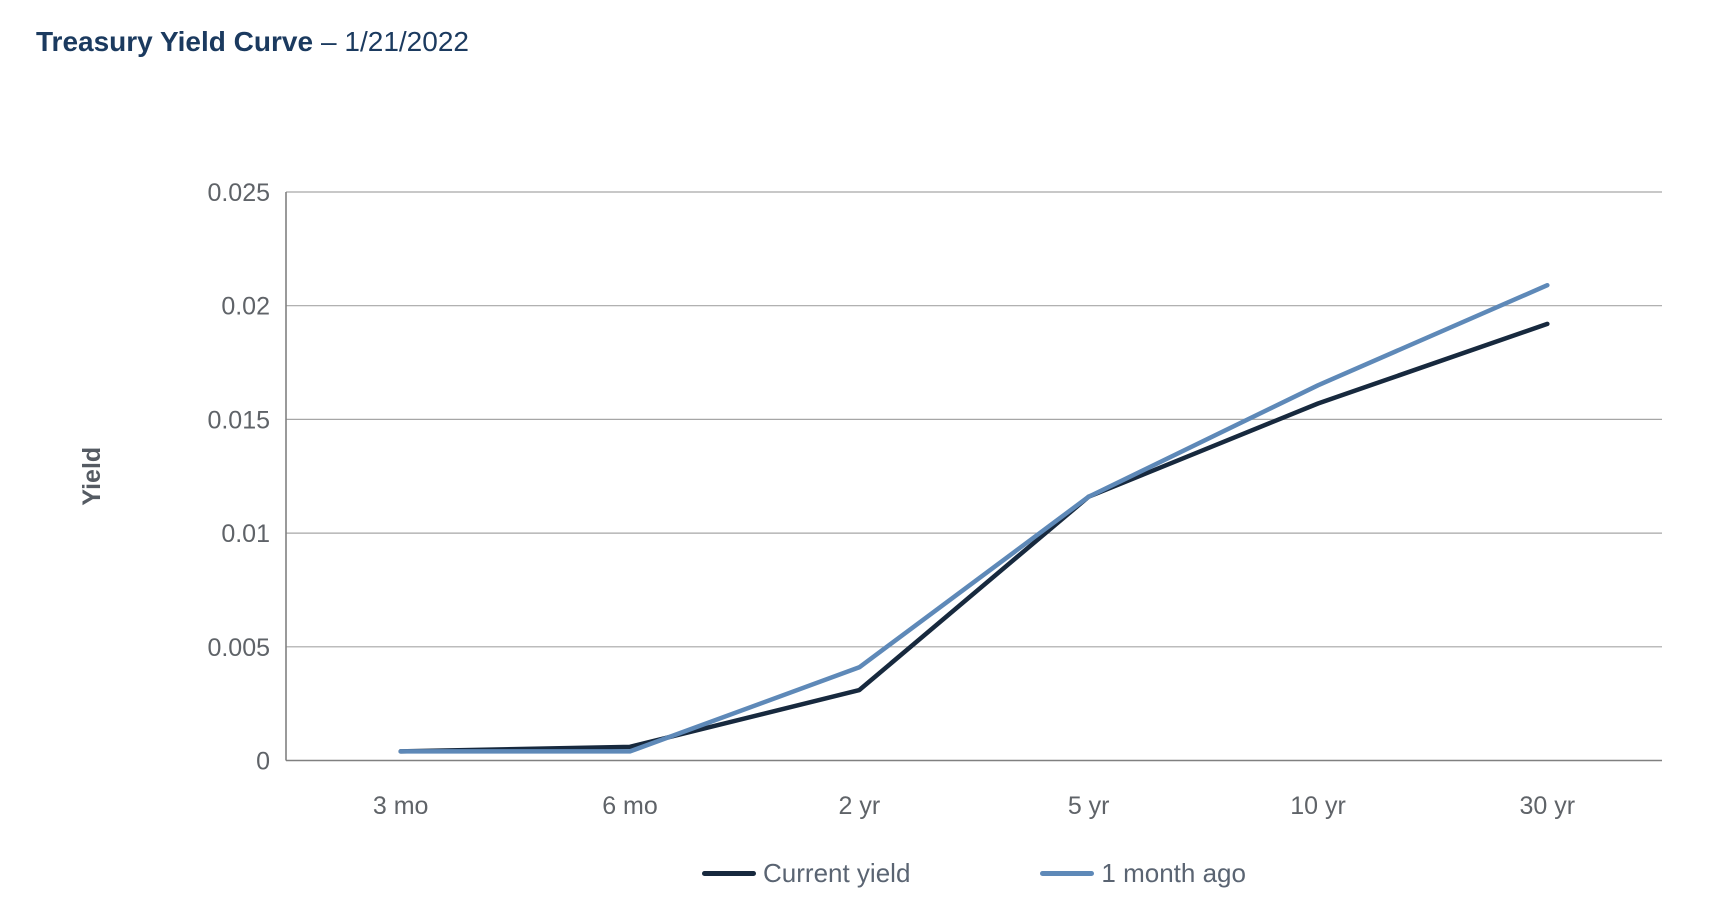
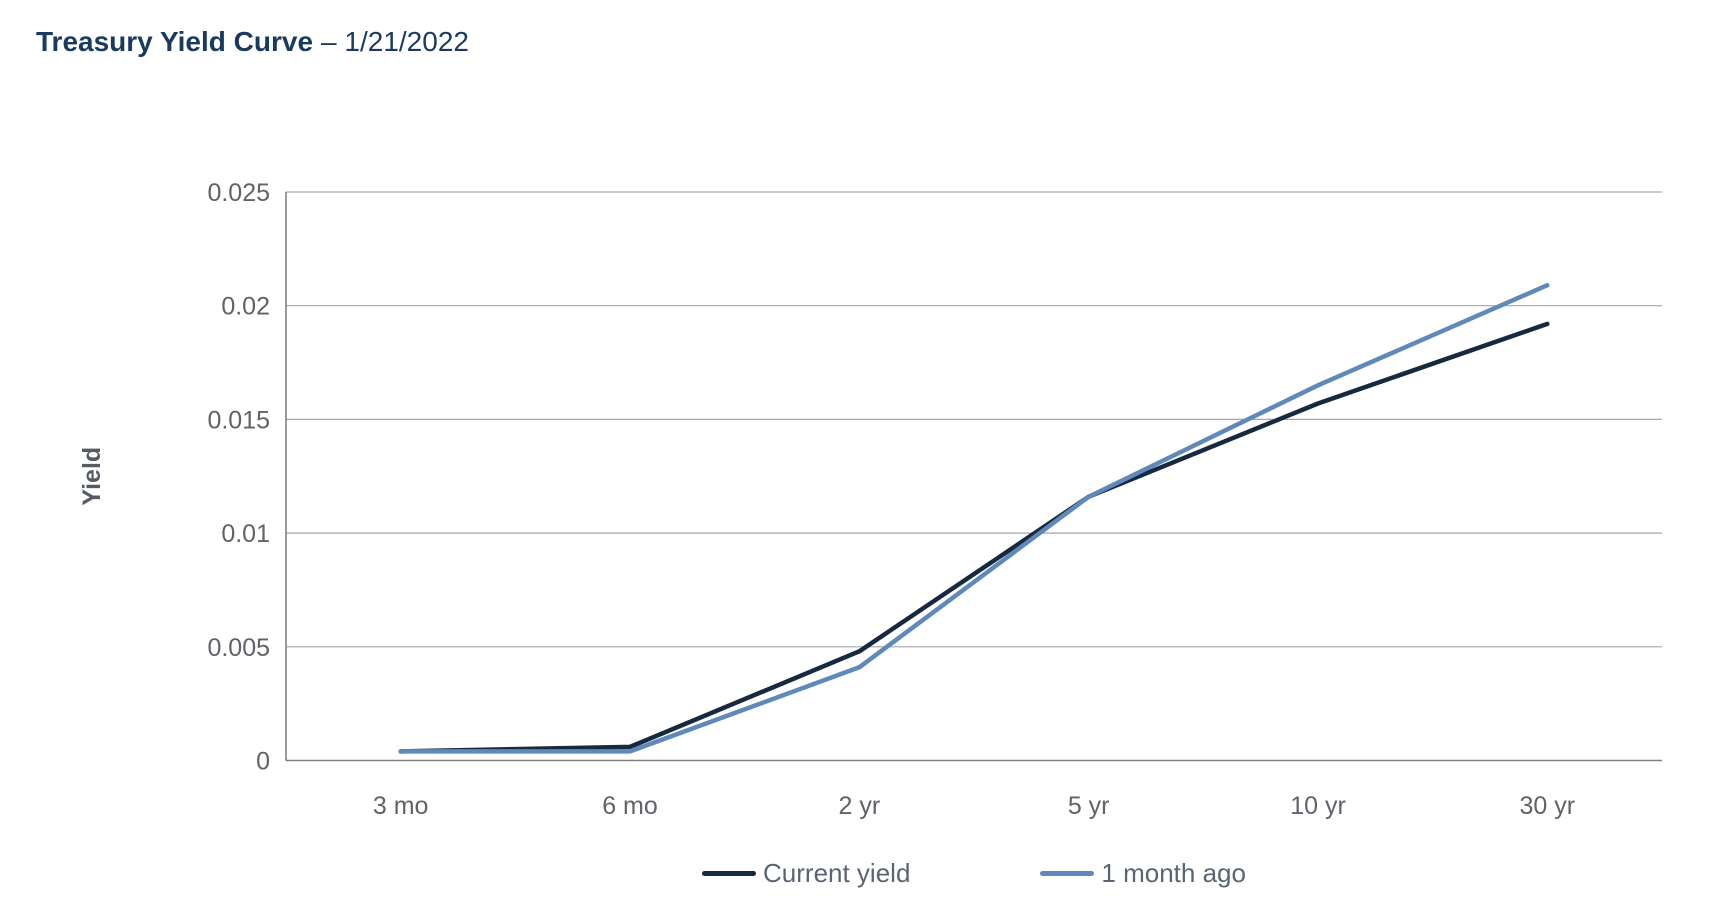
Current yield/2 yr: 0.0031 -> 0.0048
